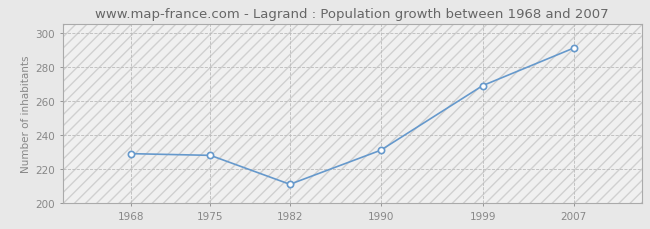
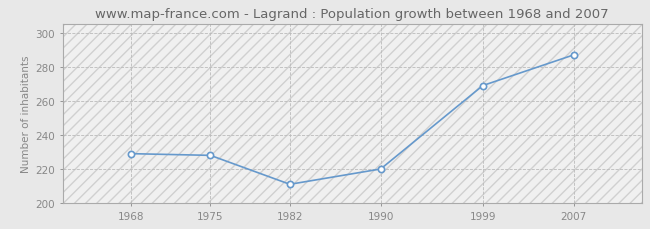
1990: 231 -> 220
2007: 291 -> 287
